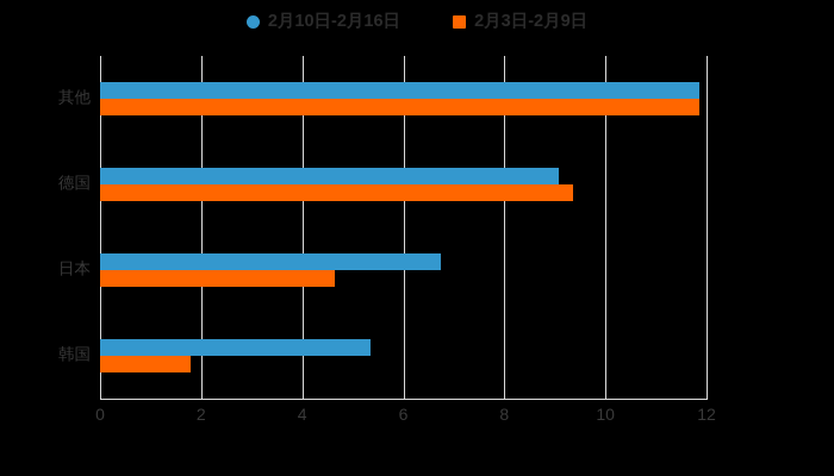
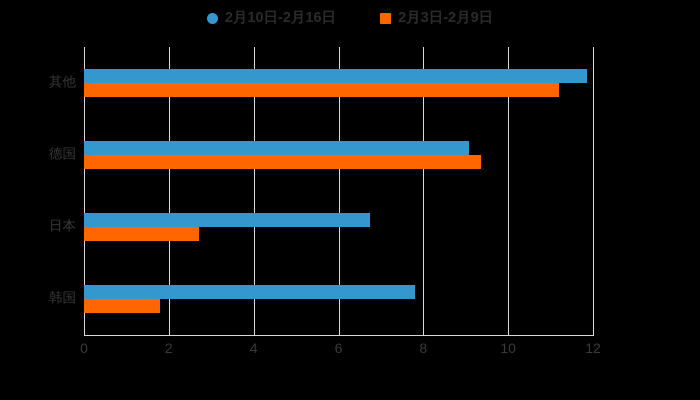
2月10日-2月16日/韩国: 5.4 -> 7.8
2月3日-2月9日/日本: 4.7 -> 2.7
2月3日-2月9日/其他: 11.8 -> 11.2
